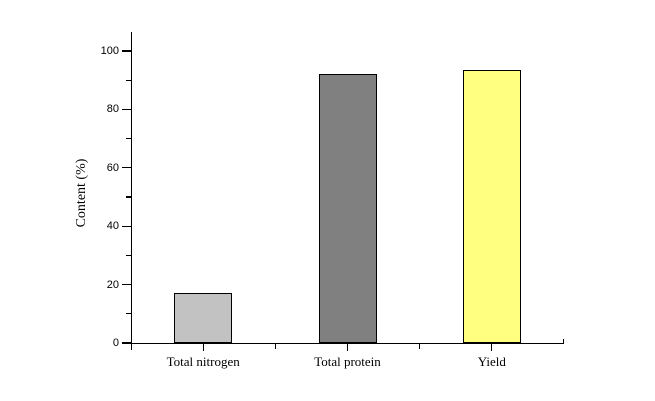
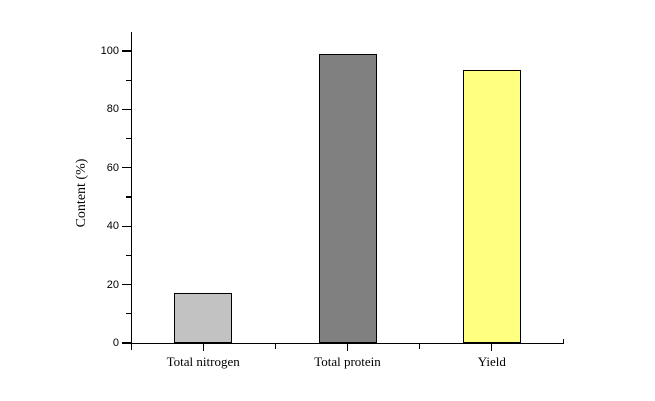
Total protein: 92 -> 99
